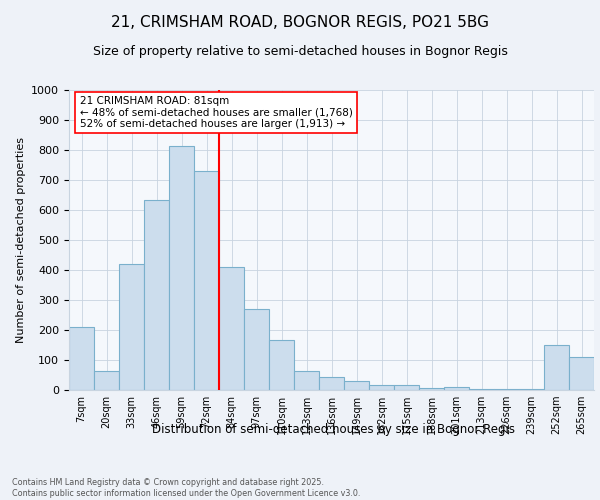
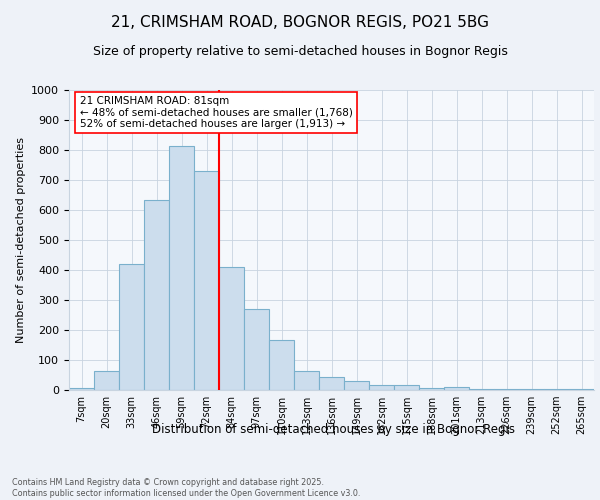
7sqm: 210 -> 7
252sqm: 150 -> 2
265sqm: 110 -> 4
